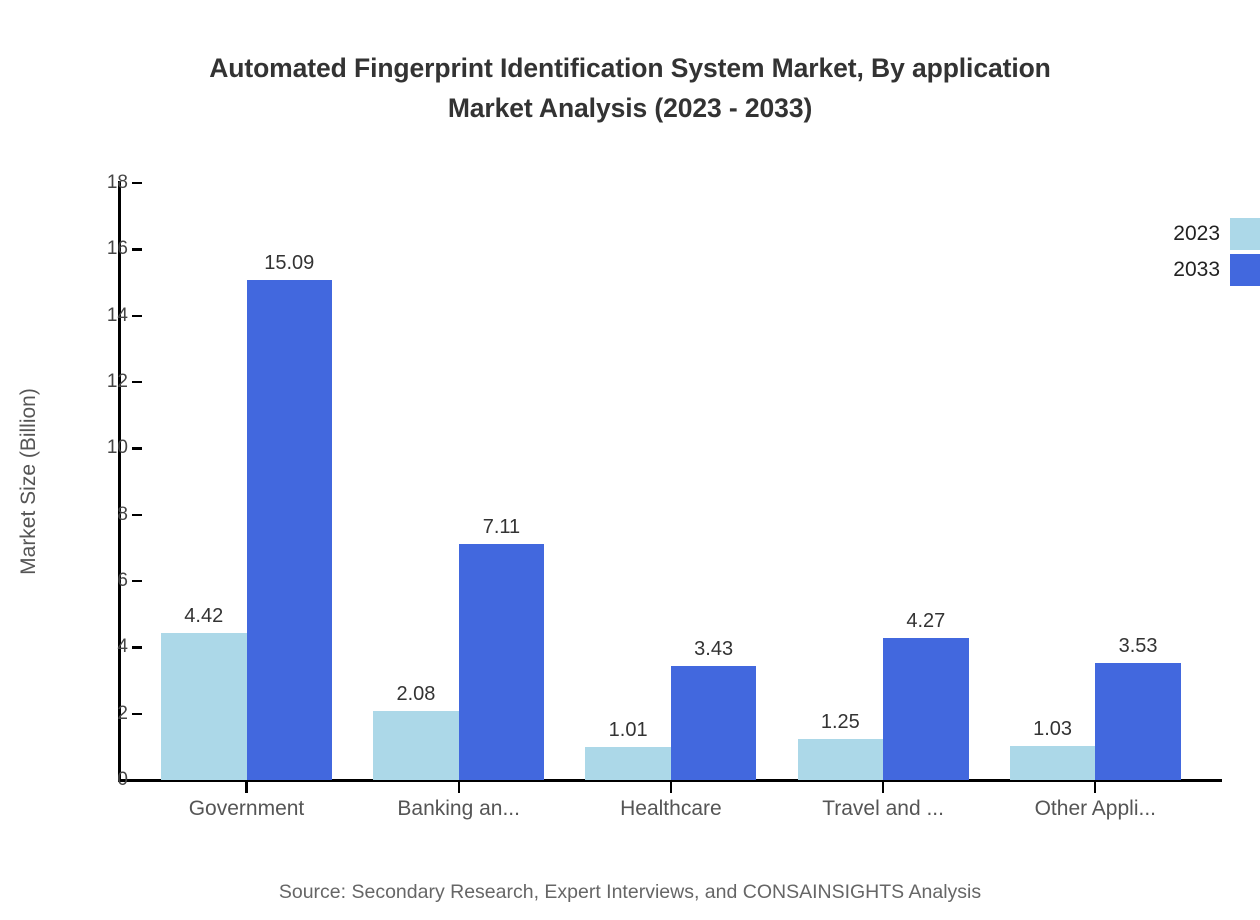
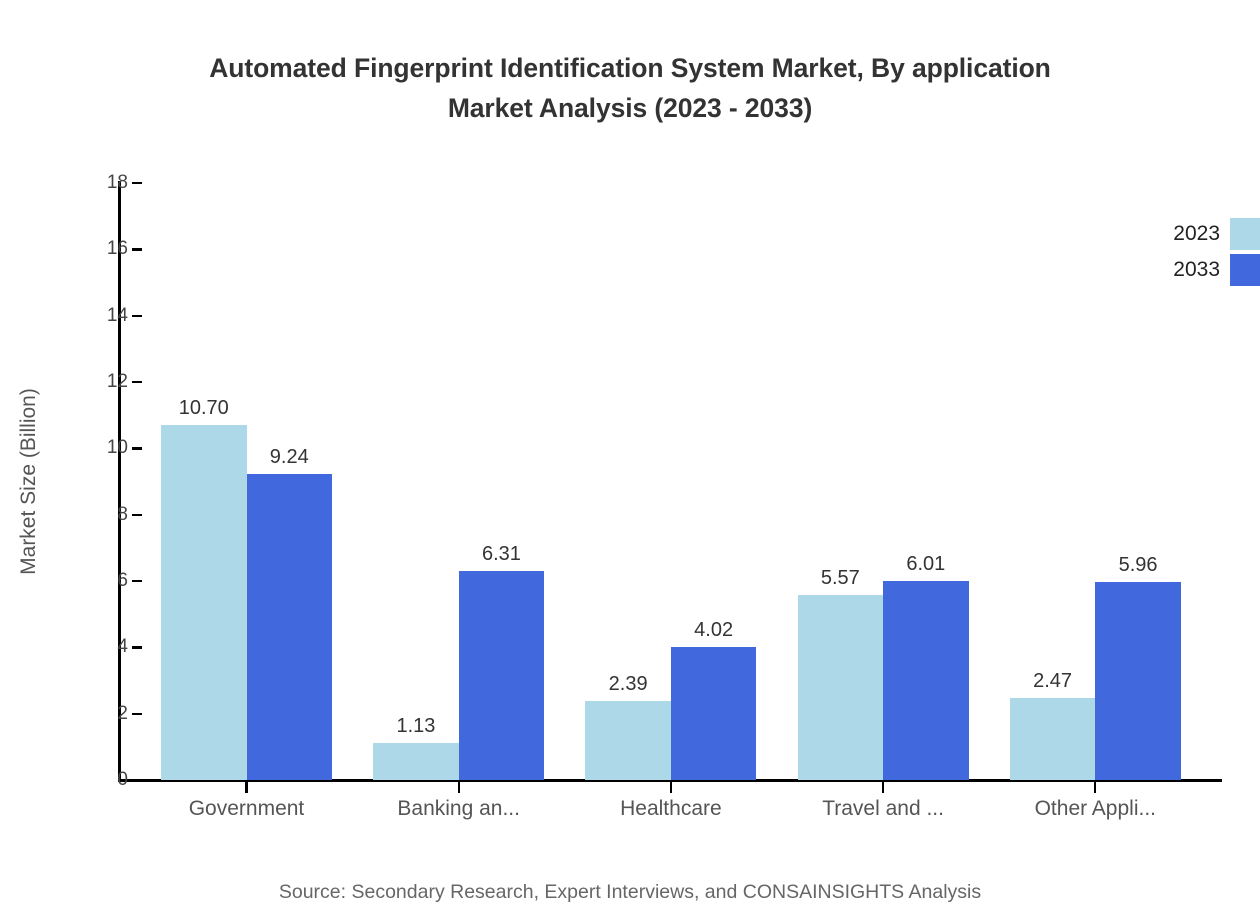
2023/Government: 4.42 -> 10.70
2033/Government: 15.09 -> 9.24
2023/Banking an...: 2.08 -> 1.13
2033/Banking an...: 7.11 -> 6.31
2023/Healthcare: 1.01 -> 2.39
2033/Healthcare: 3.43 -> 4.02
2023/Travel and ...: 1.25 -> 5.57
2033/Travel and ...: 4.27 -> 6.01
2023/Other Appli...: 1.03 -> 2.47
2033/Other Appli...: 3.53 -> 5.96
